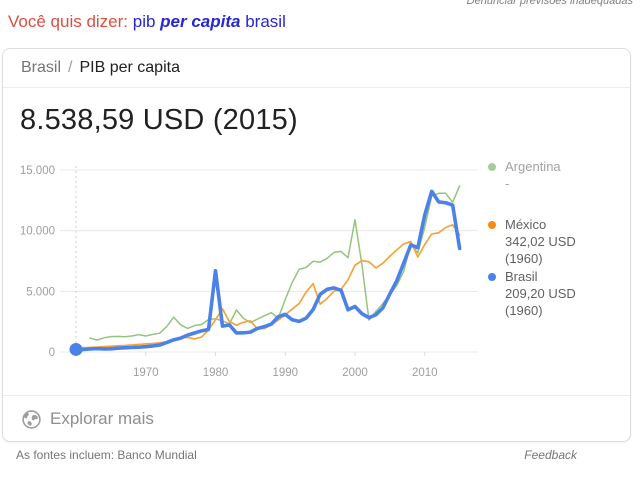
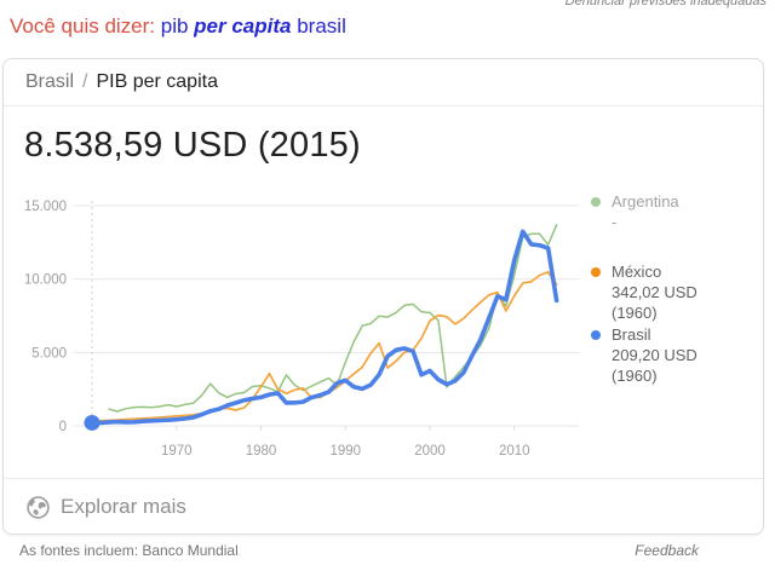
Brasil/1980: 6700 -> 1900
Argentina/2000: 10900 -> 7700
